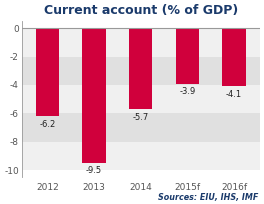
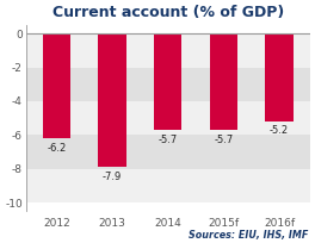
2013: -9.5 -> -7.9
2015f: -3.9 -> -5.7
2016f: -4.1 -> -5.2
